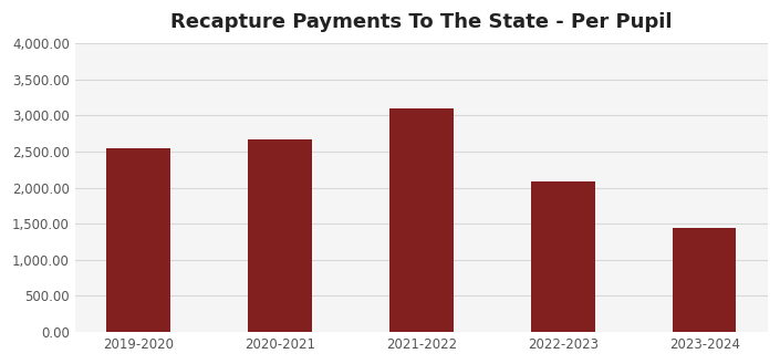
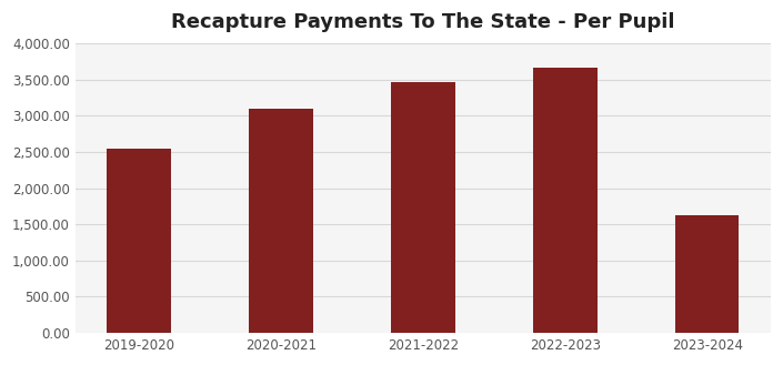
2020-2021: 2,660 -> 3,090
2021-2022: 3,100 -> 3,470
2022-2023: 2,080 -> 3,660
2023-2024: 1,440 -> 1,620
